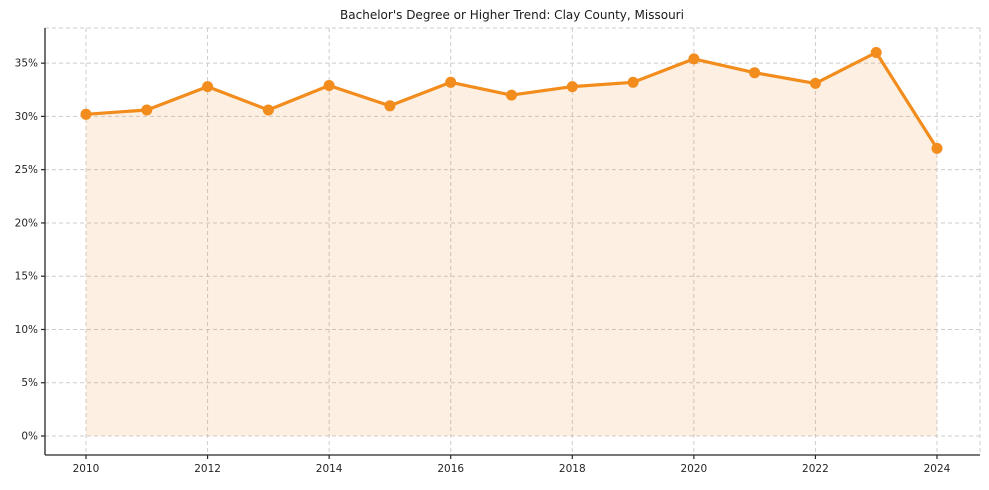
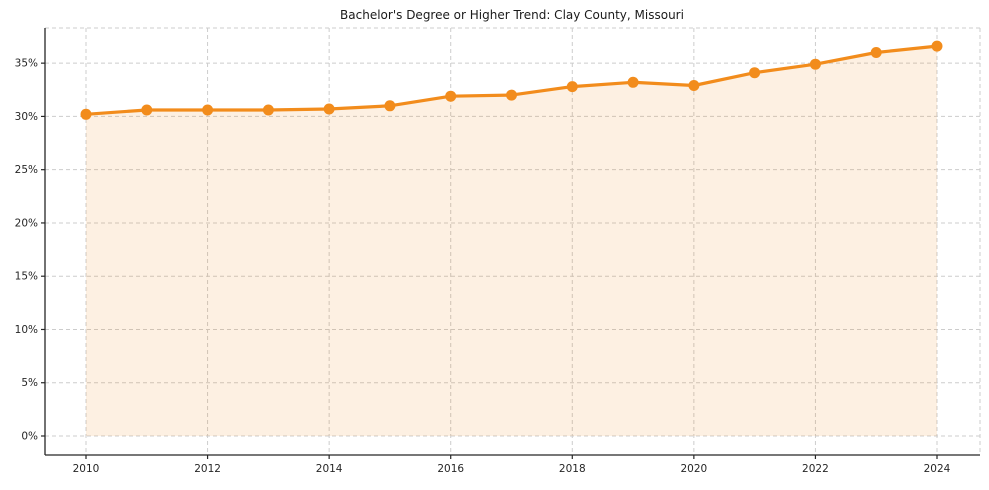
2012: 32.8% -> 30.6%
2014: 32.9% -> 30.7%
2016: 33.2% -> 31.9%
2020: 35.4% -> 32.9%
2022: 33.1% -> 34.9%
2024: 27.0% -> 36.6%
